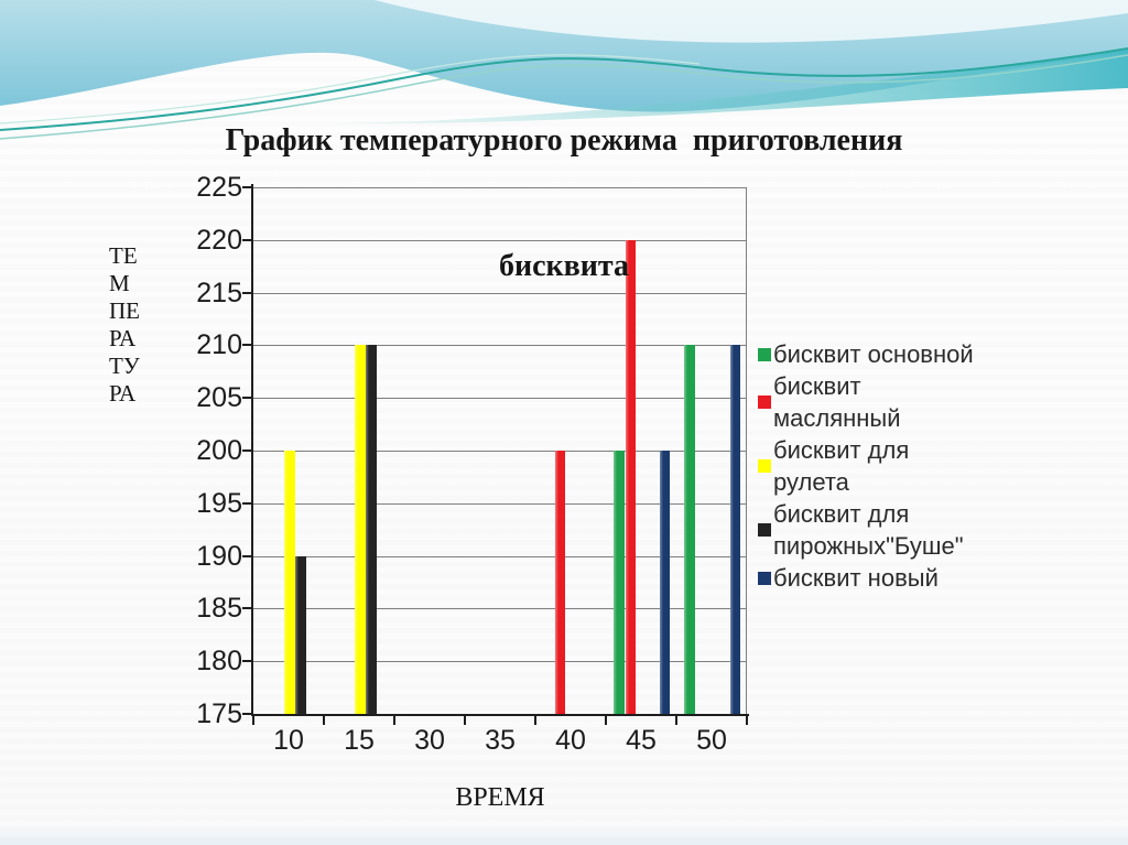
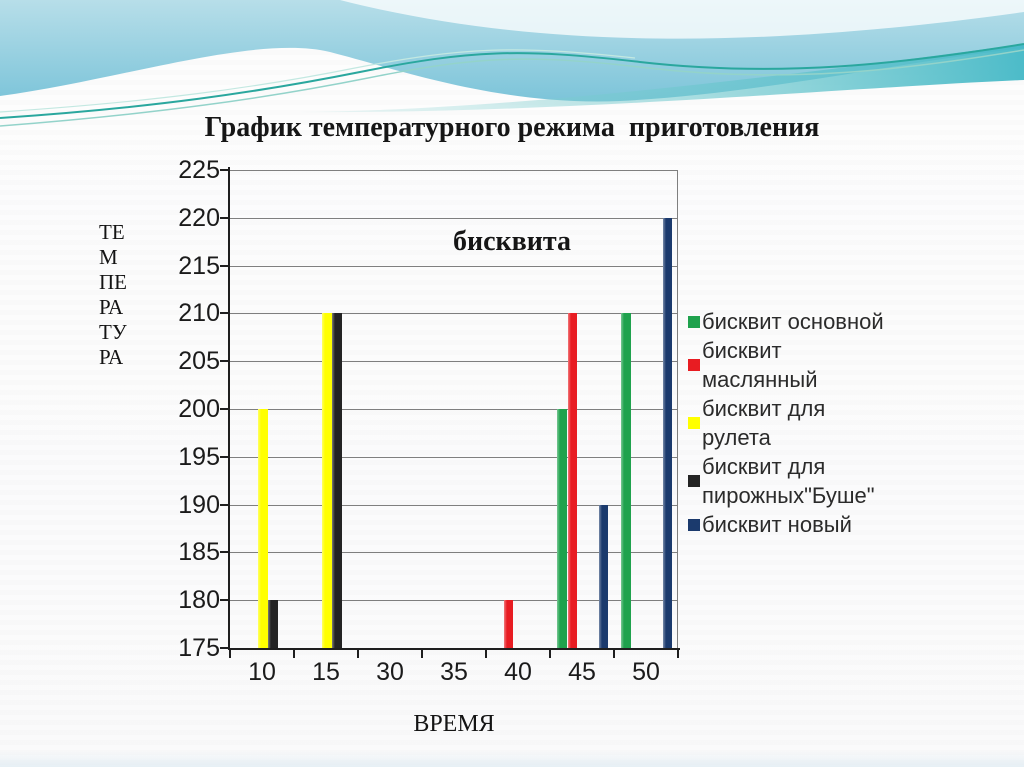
бисквит для пирожных"Буше"/10: 190 -> 180
бисквит маслянный/40: 200 -> 180
бисквит маслянный/45: 220 -> 210
бисквит новый/45: 200 -> 190
бисквит новый/50: 210 -> 220
